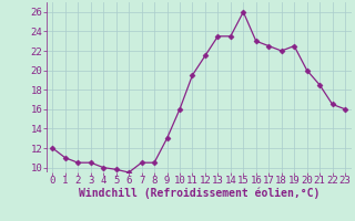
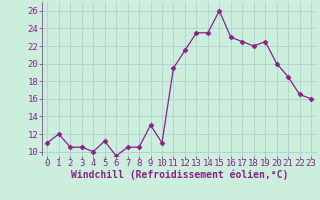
0: 12.0 -> 11.0
1: 11.0 -> 12.0
5: 9.8 -> 11.2
10: 16.0 -> 11.0
